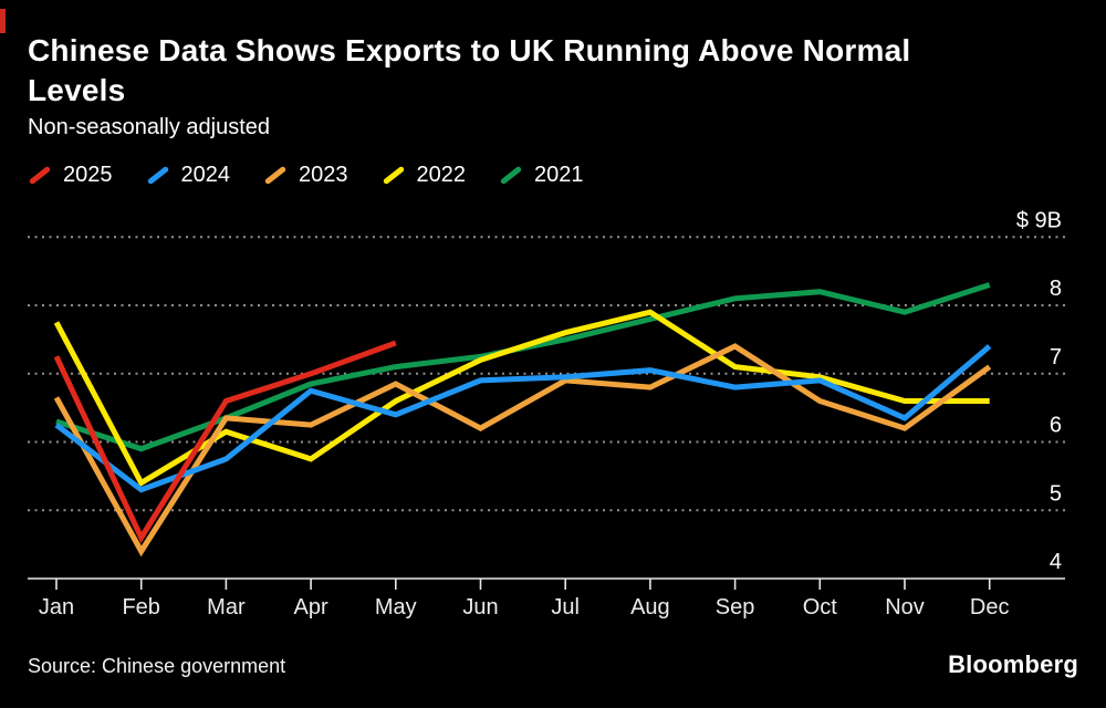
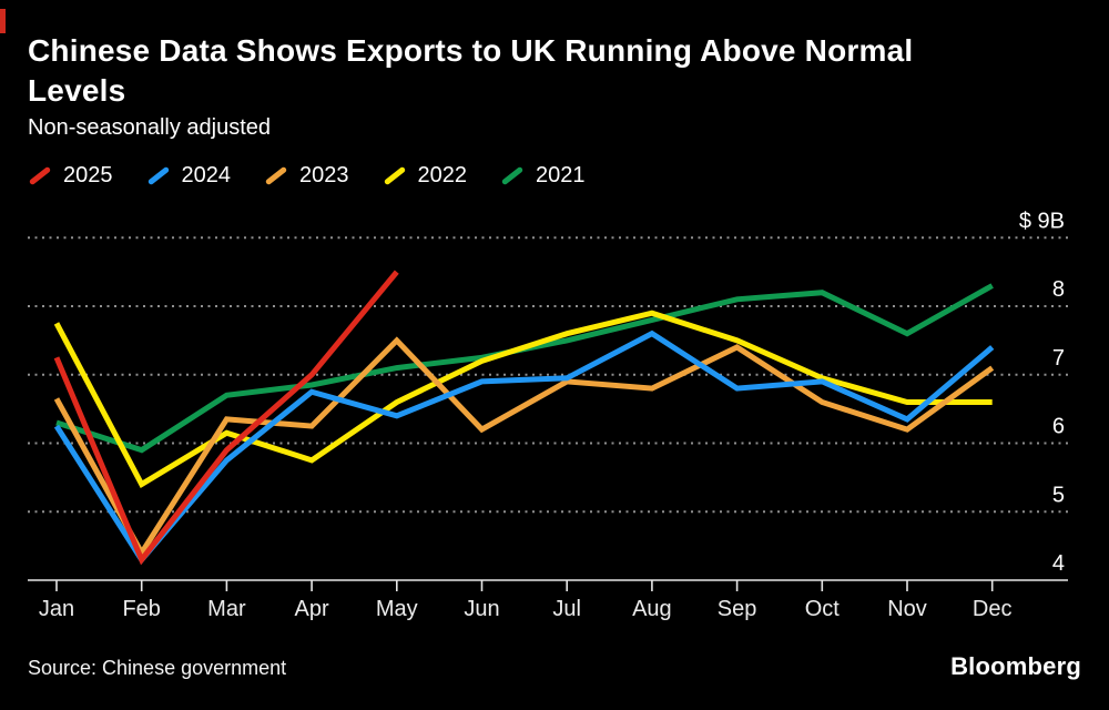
2025/Feb: 4.6 -> 4.3
2024/Feb: 5.3 -> 4.3
2025/Mar: 6.6 -> 5.9
2021/Mar: 6.3 -> 6.7
2025/May: 7.5 -> 8.5
2023/May: 6.8 -> 7.5
2024/Aug: 7.0 -> 7.6
2022/Sep: 7.1 -> 7.5
2021/Nov: 7.9 -> 7.6
